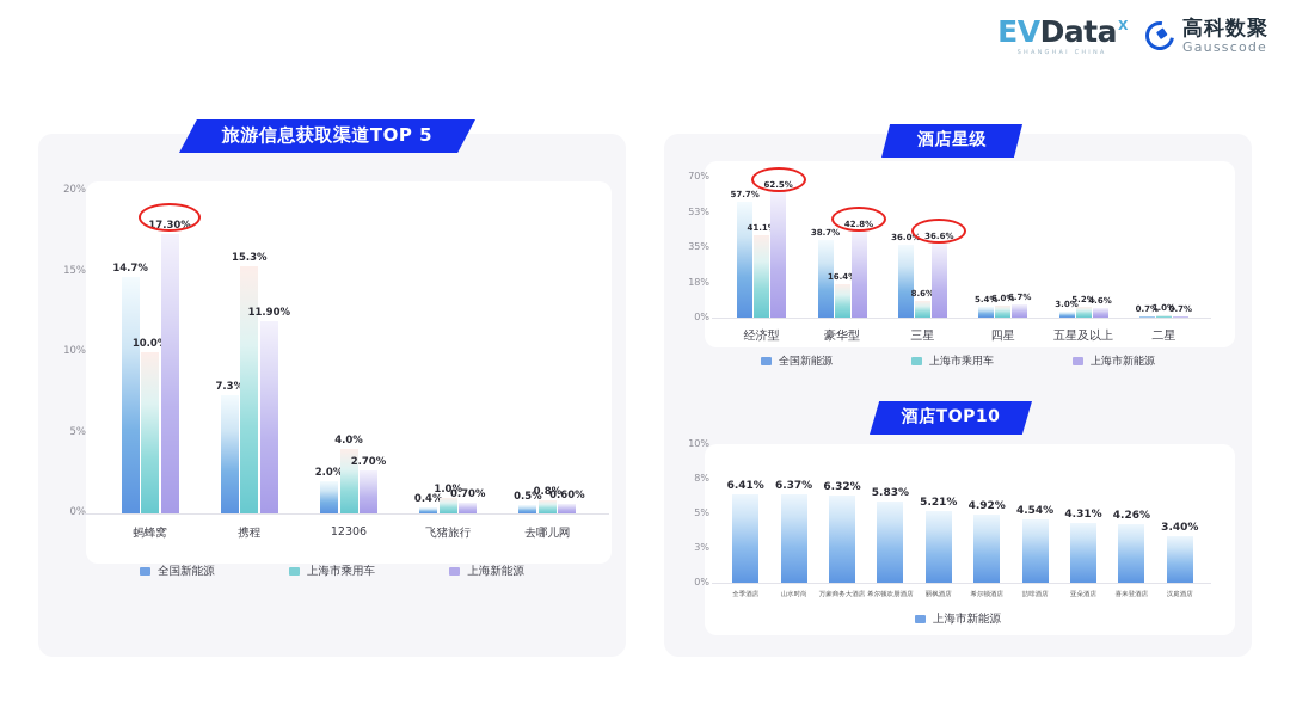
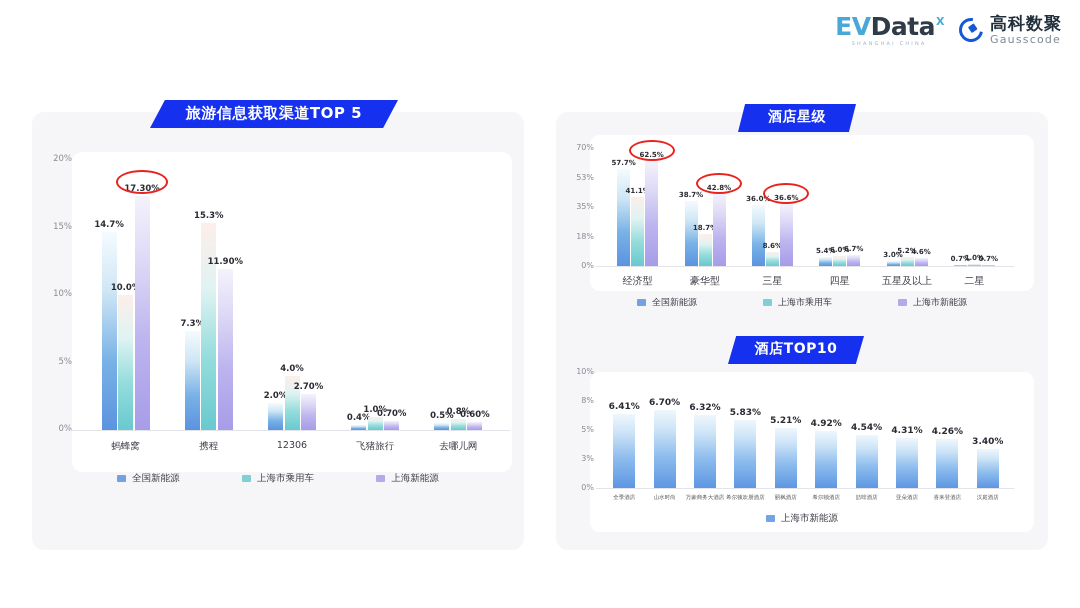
酒店星级/上海市乘用车/豪华型: 16.4% -> 18.7%
酒店TOP10/山水时尚: 6.37% -> 6.70%
